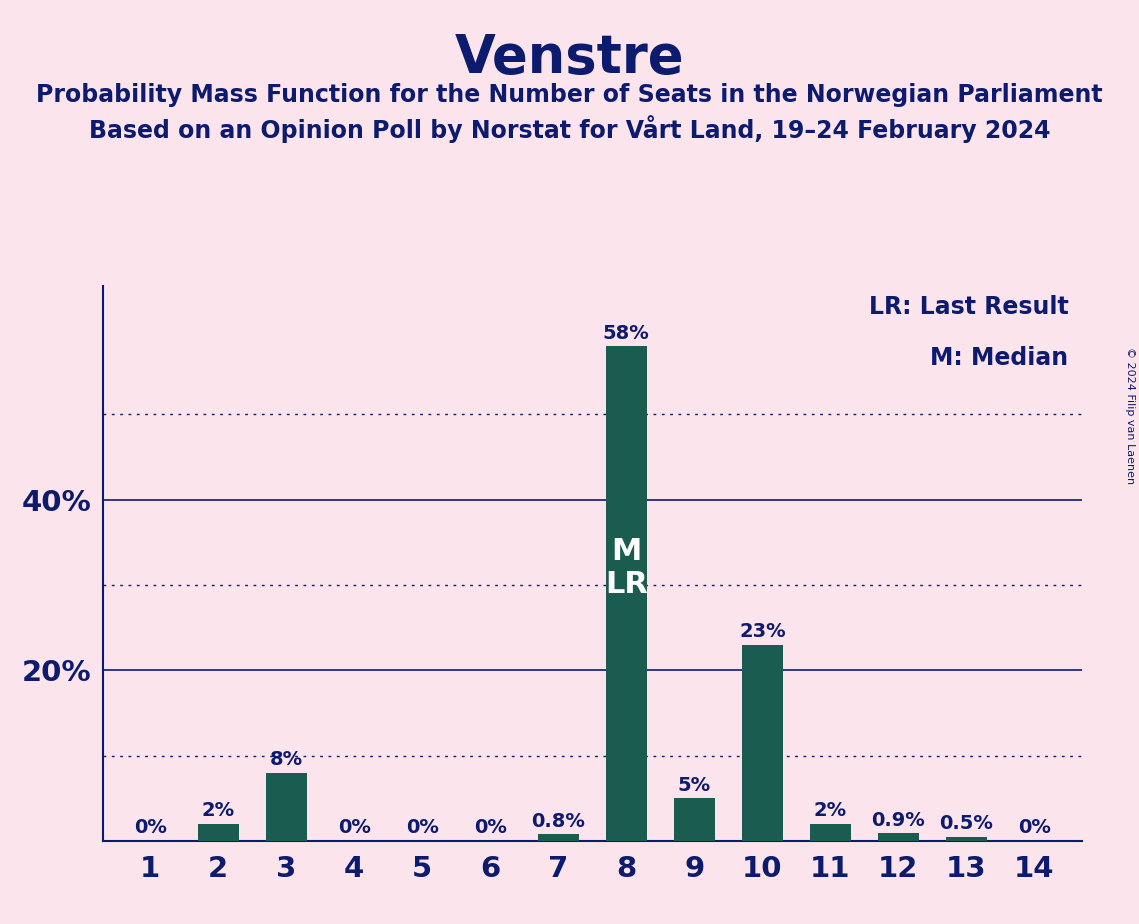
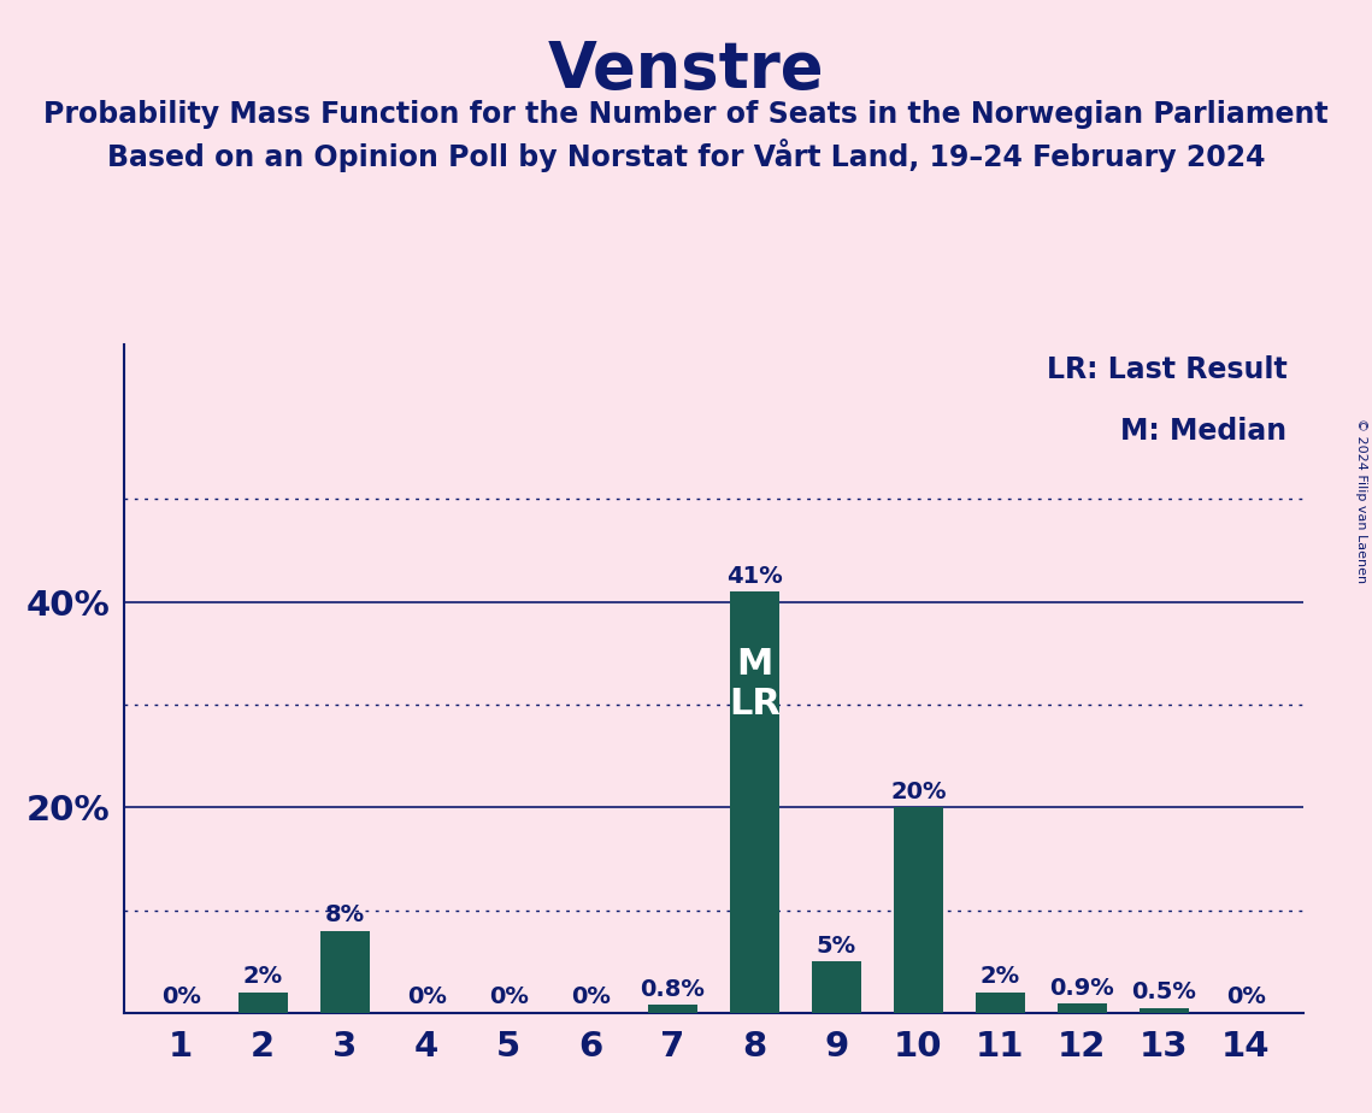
8: 58% -> 41%
10: 23% -> 20%
